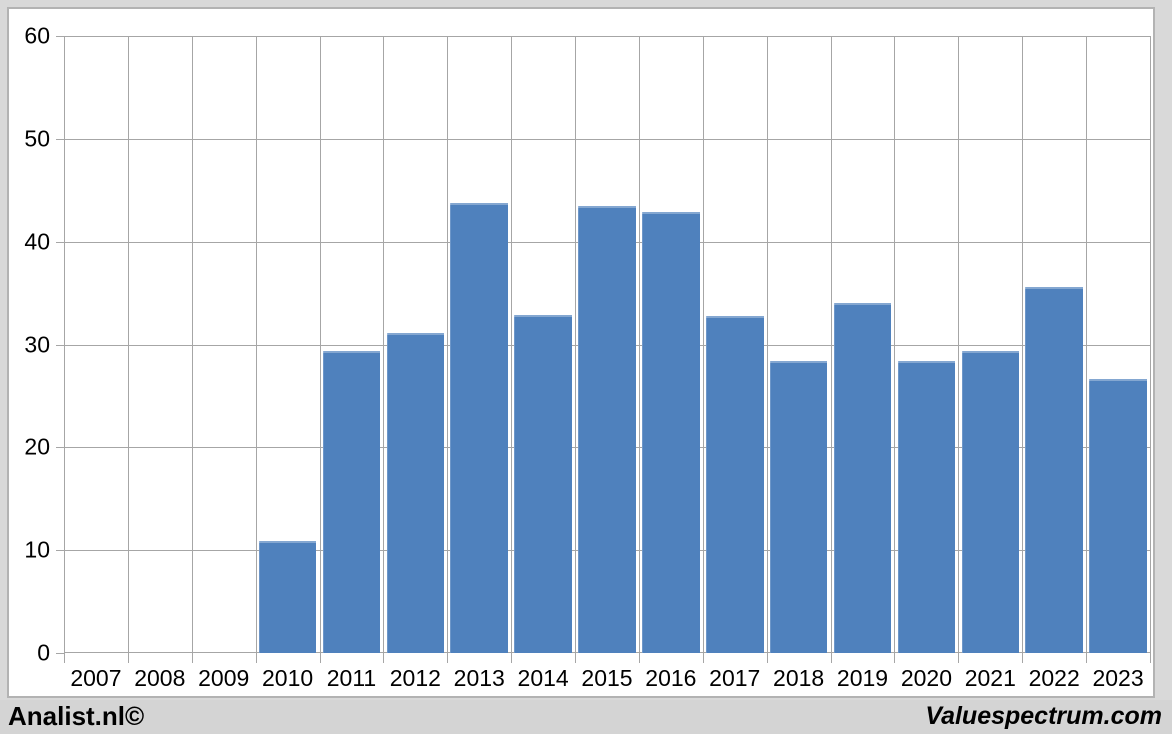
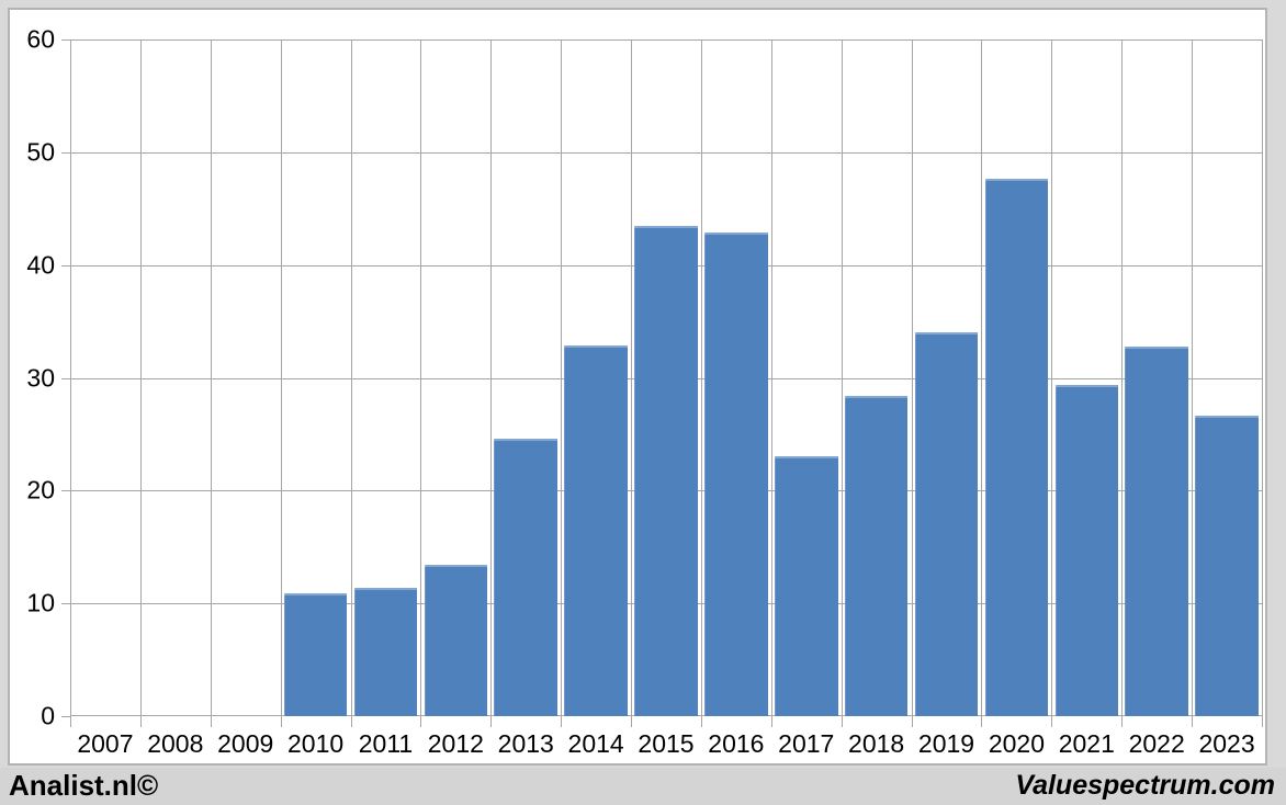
2011: 29.4 -> 11.4
2012: 31.1 -> 13.4
2013: 43.8 -> 24.6
2017: 32.8 -> 23.0
2020: 28.4 -> 47.7
2022: 35.6 -> 32.8
